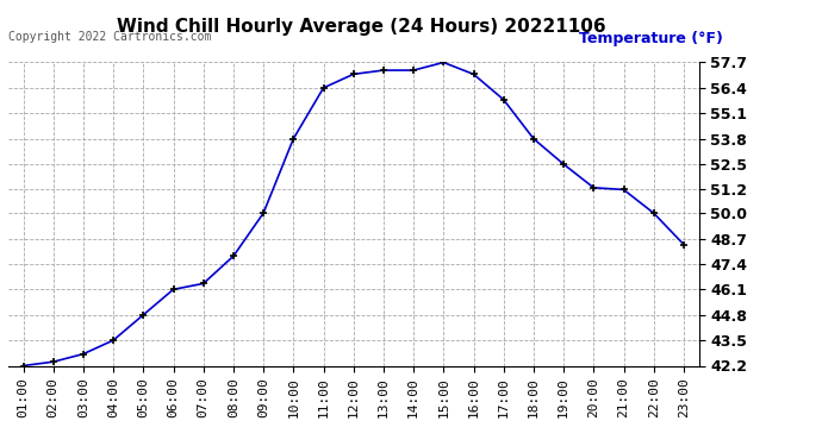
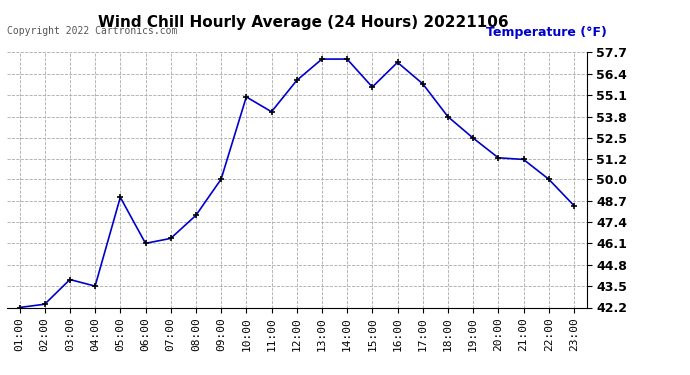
03:00: 42.8 -> 43.9
05:00: 44.8 -> 48.9
10:00: 53.8 -> 55.0
11:00: 56.4 -> 54.1
12:00: 57.1 -> 56.0
15:00: 57.7 -> 55.6
